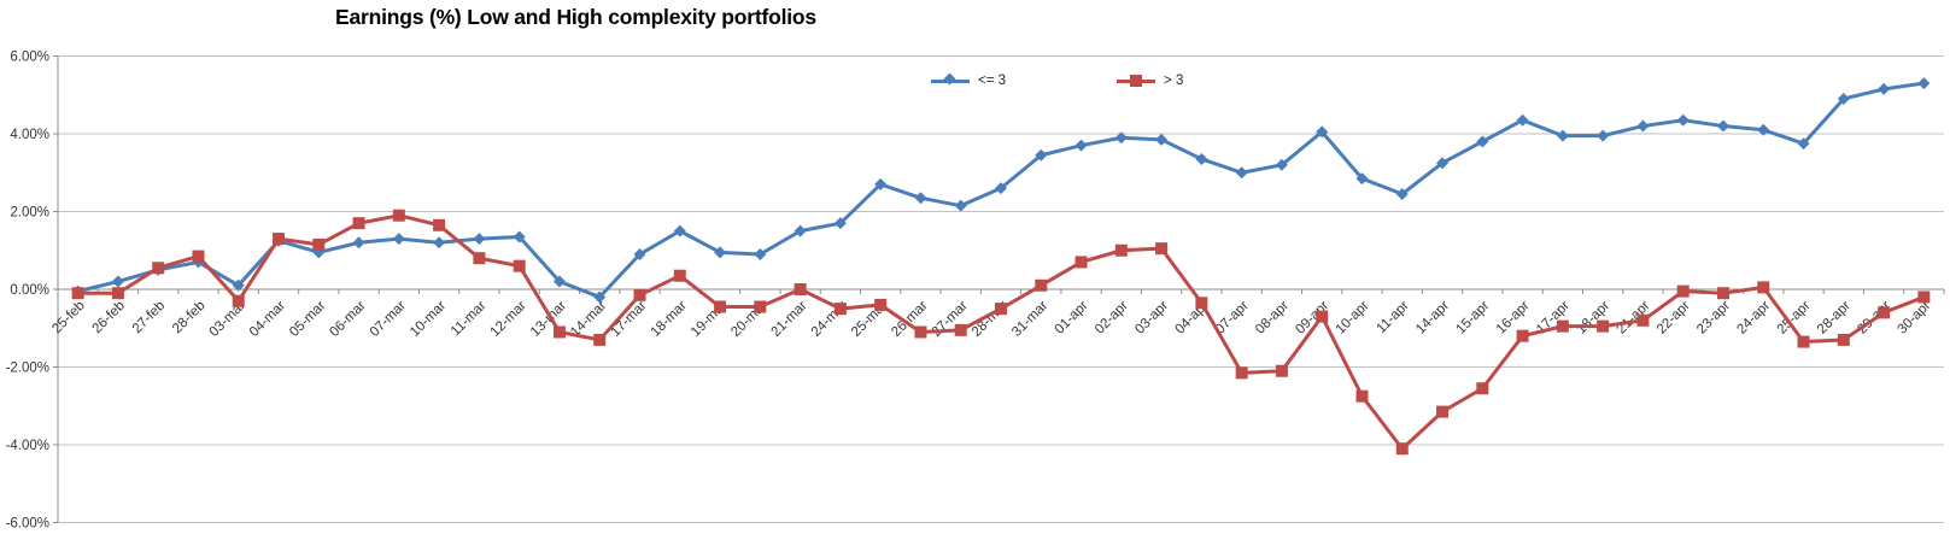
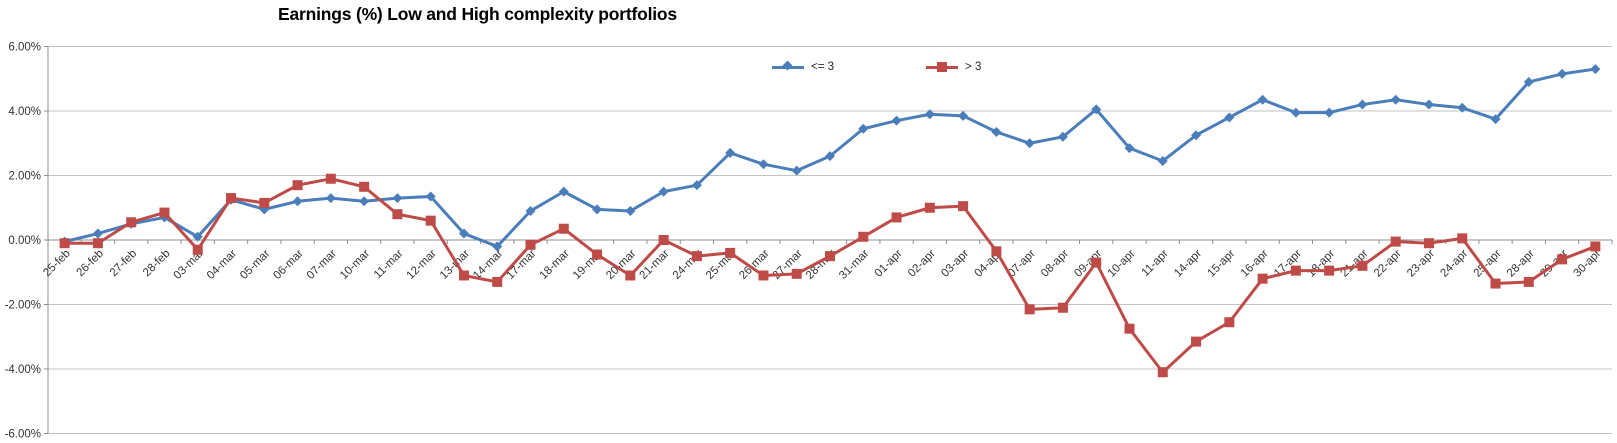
> 3/20-mar: -0.5% -> -1.1%
